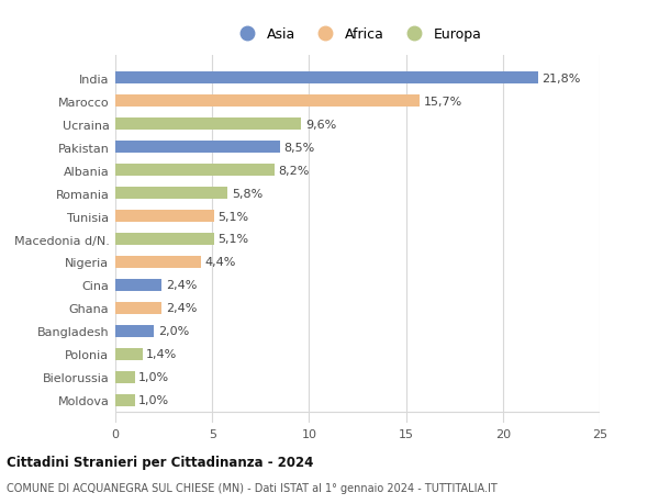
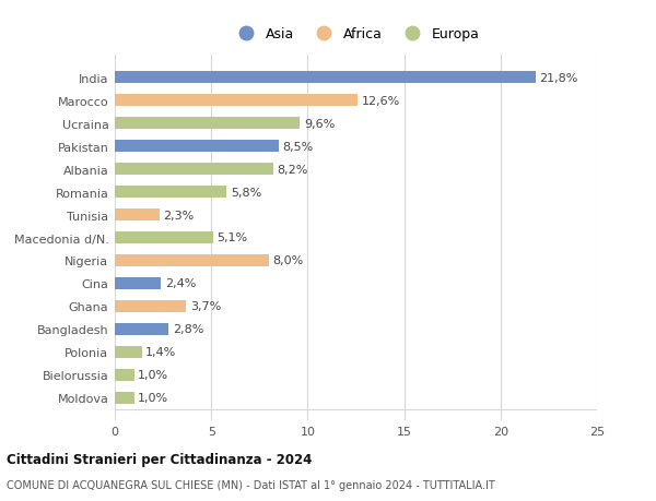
Marocco: 15,7% -> 12,6%
Tunisia: 5,1% -> 2,3%
Nigeria: 4,4% -> 8,0%
Ghana: 2,4% -> 3,7%
Bangladesh: 2,0% -> 2,8%
